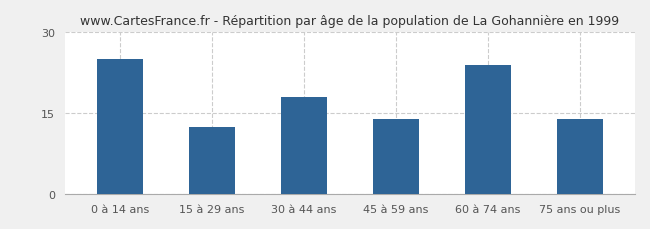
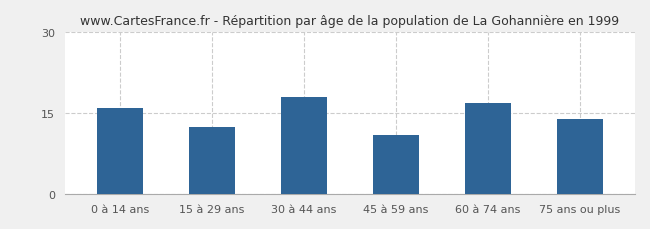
0 à 14 ans: 25.0 -> 16.0
45 à 59 ans: 14.0 -> 11.0
60 à 74 ans: 24.0 -> 17.0
